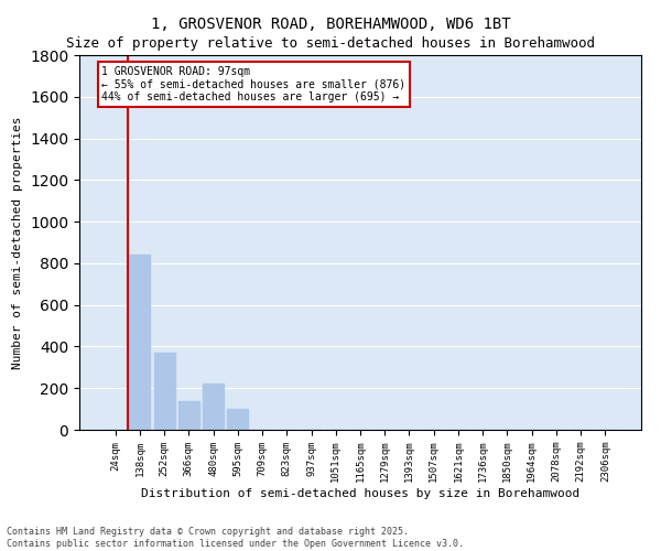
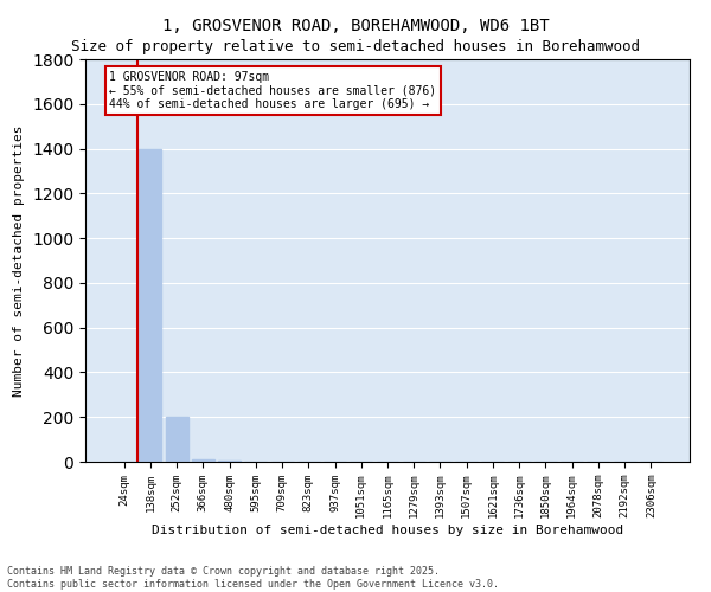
138sqm: 840 -> 1400
252sqm: 370 -> 200
366sqm: 140 -> 10
480sqm: 220 -> 0
595sqm: 100 -> 0
